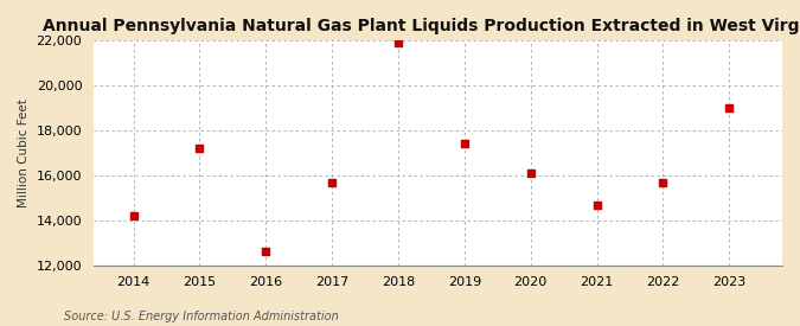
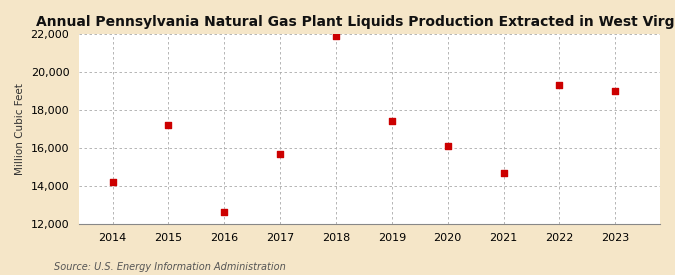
2022: 15,700 -> 19,300
